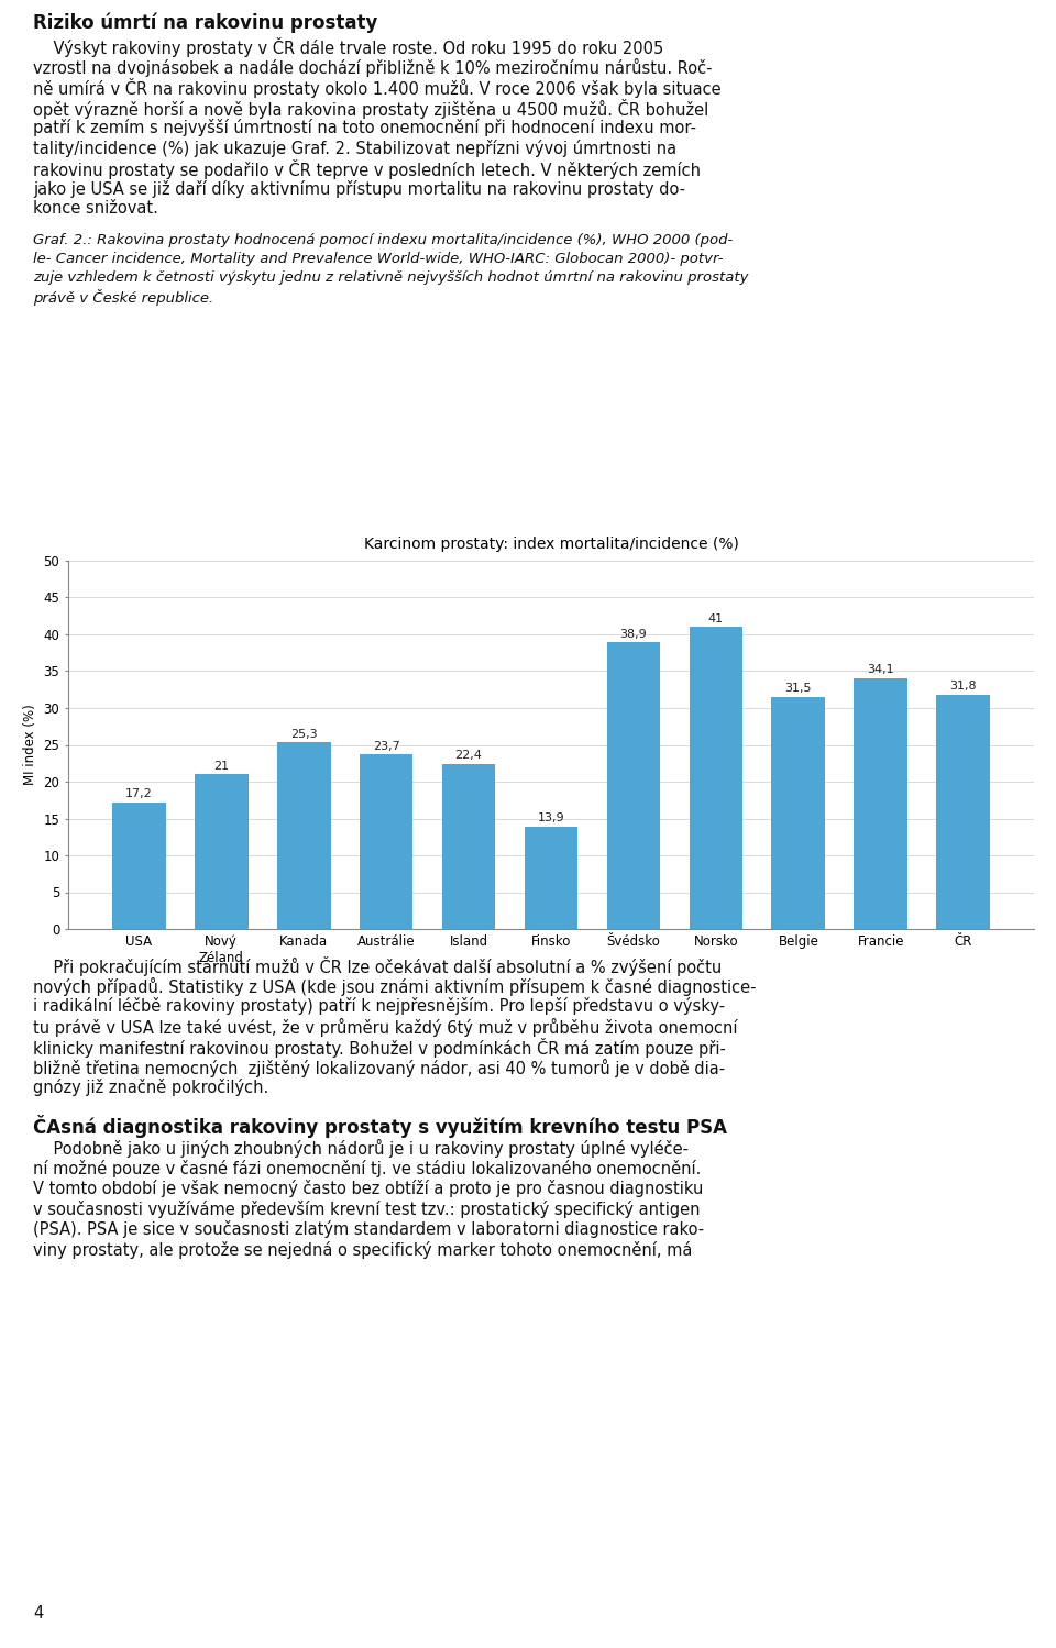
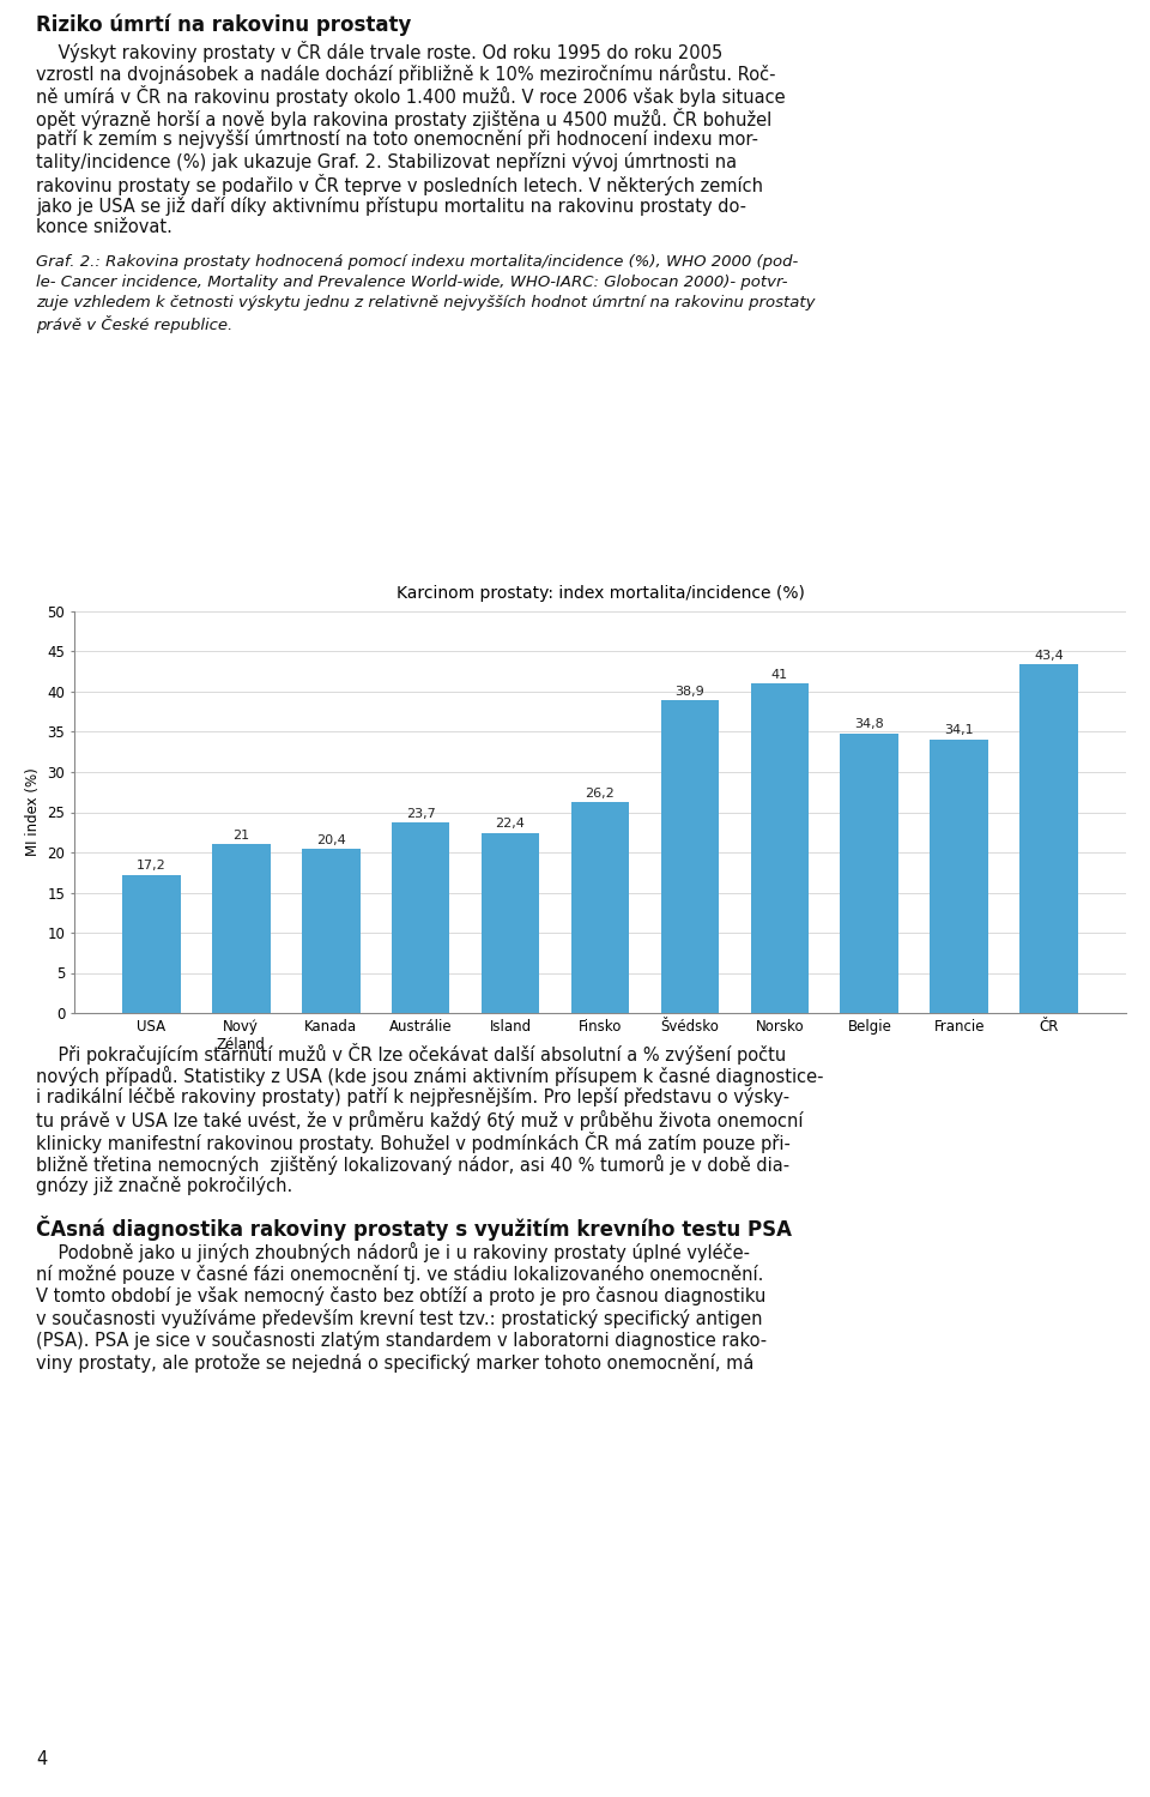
Kanada: 25,3 -> 20,4
Finsko: 13,9 -> 26,2
Belgie: 31,5 -> 34,8
ČR: 31,8 -> 43,4
